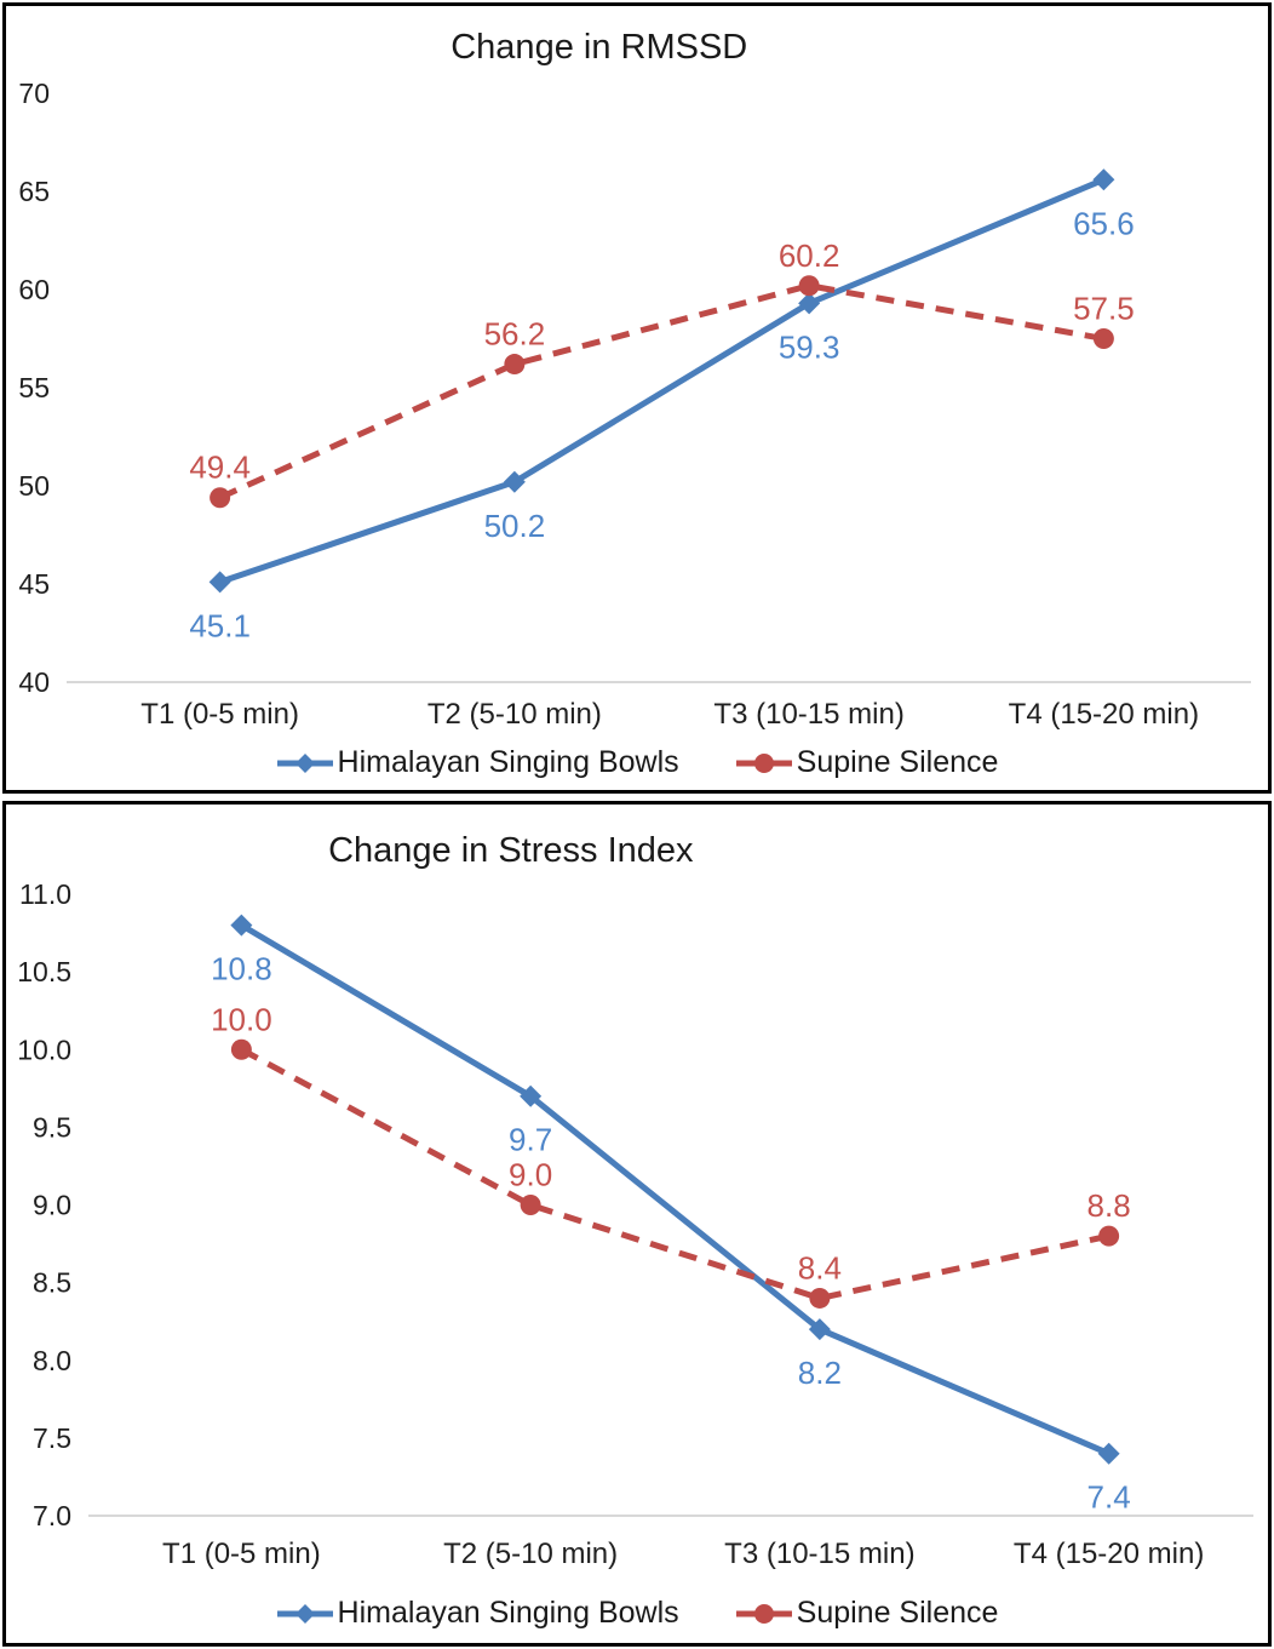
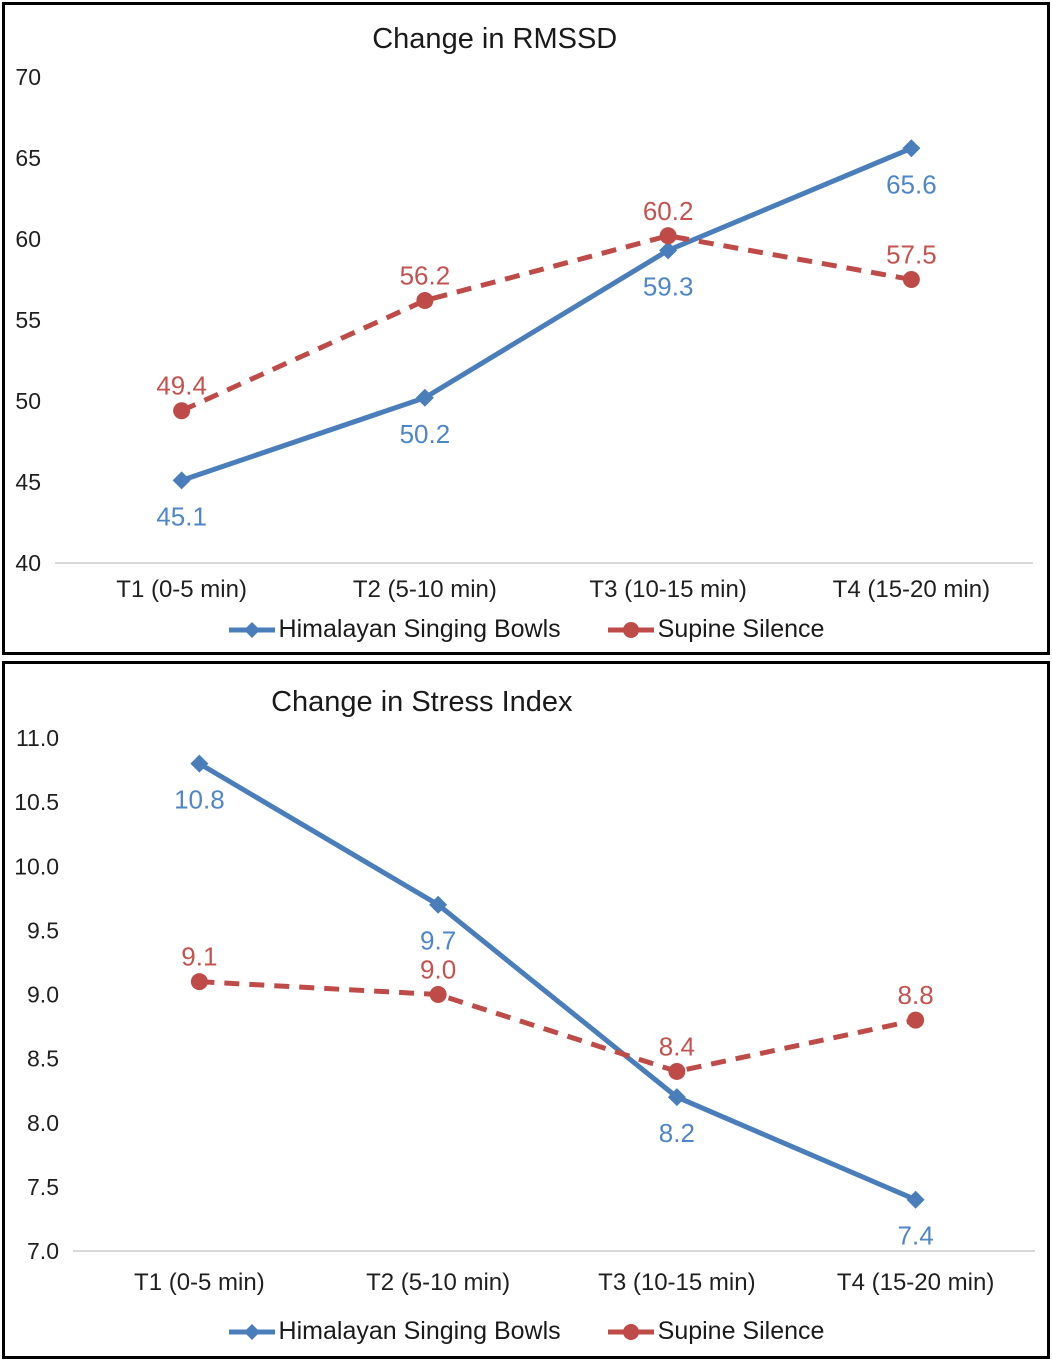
Change in Stress Index/Supine Silence/T1 (0-5 min): 10.0 -> 9.1
